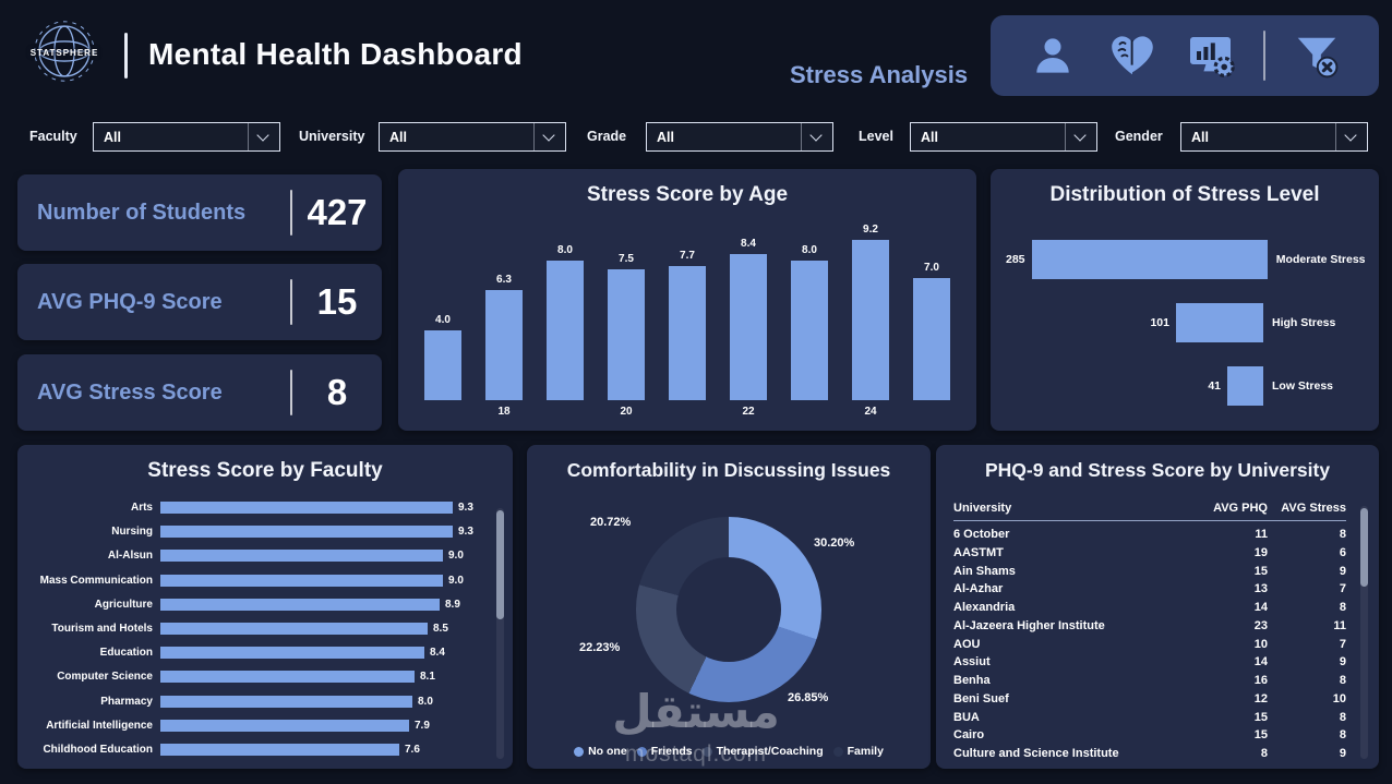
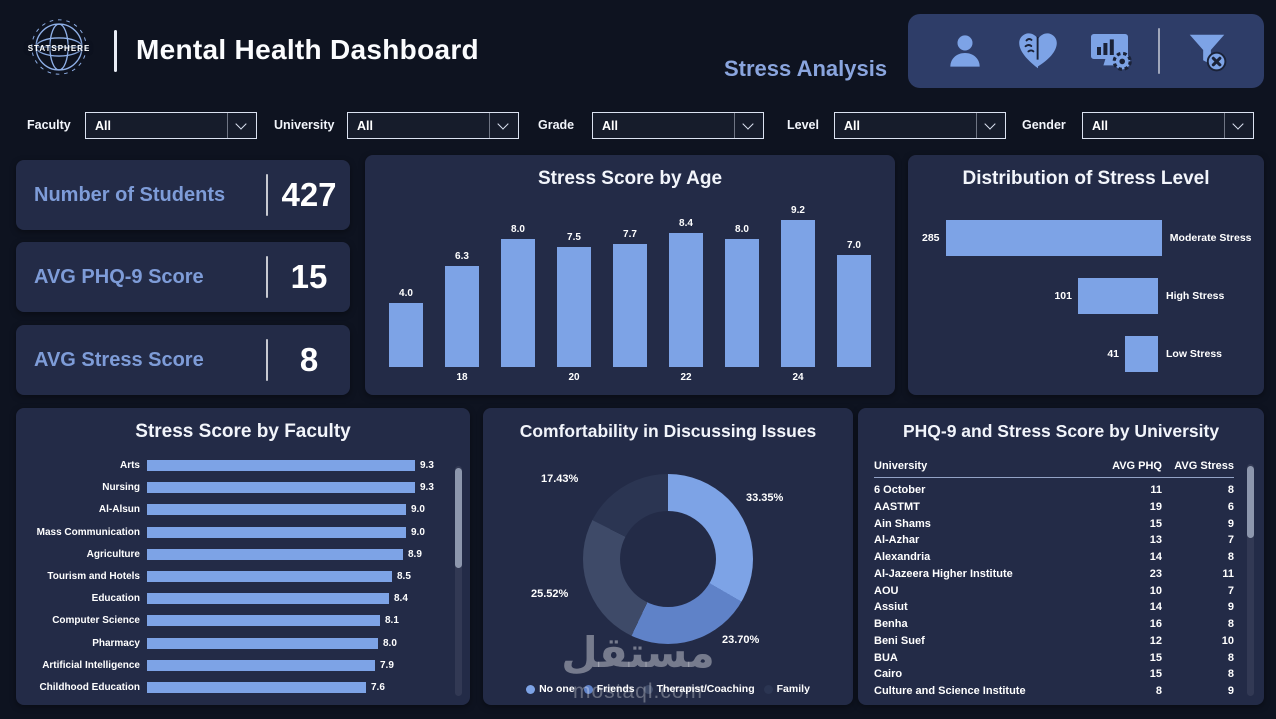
Comfortability in Discussing Issues/No one: 30.20% -> 33.35%
Comfortability in Discussing Issues/Friends: 26.85% -> 23.70%
Comfortability in Discussing Issues/Therapist/Coaching: 22.23% -> 25.52%
Comfortability in Discussing Issues/Family: 20.72% -> 17.43%
